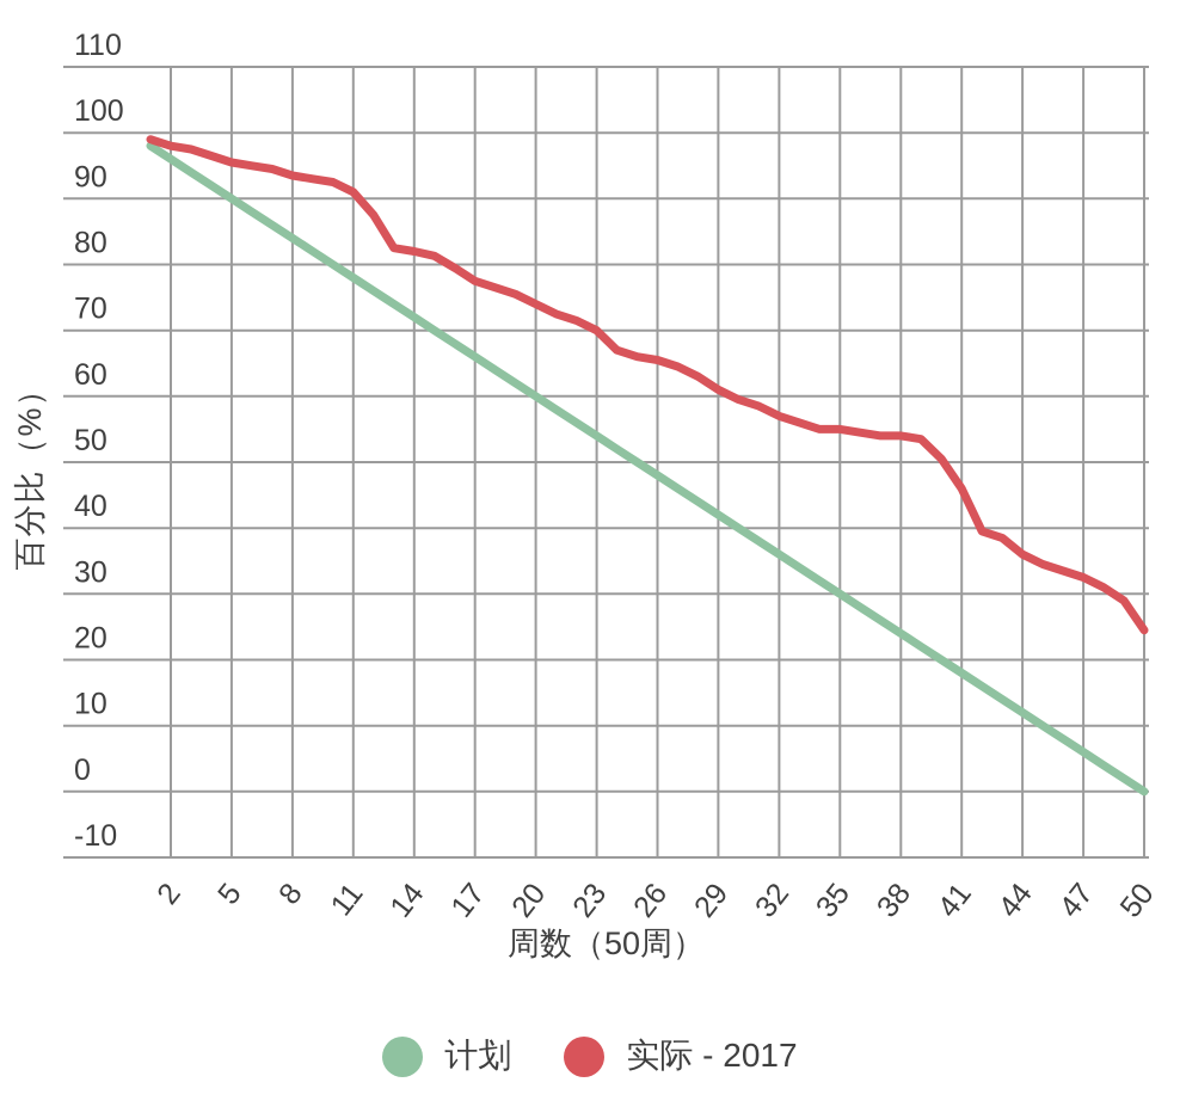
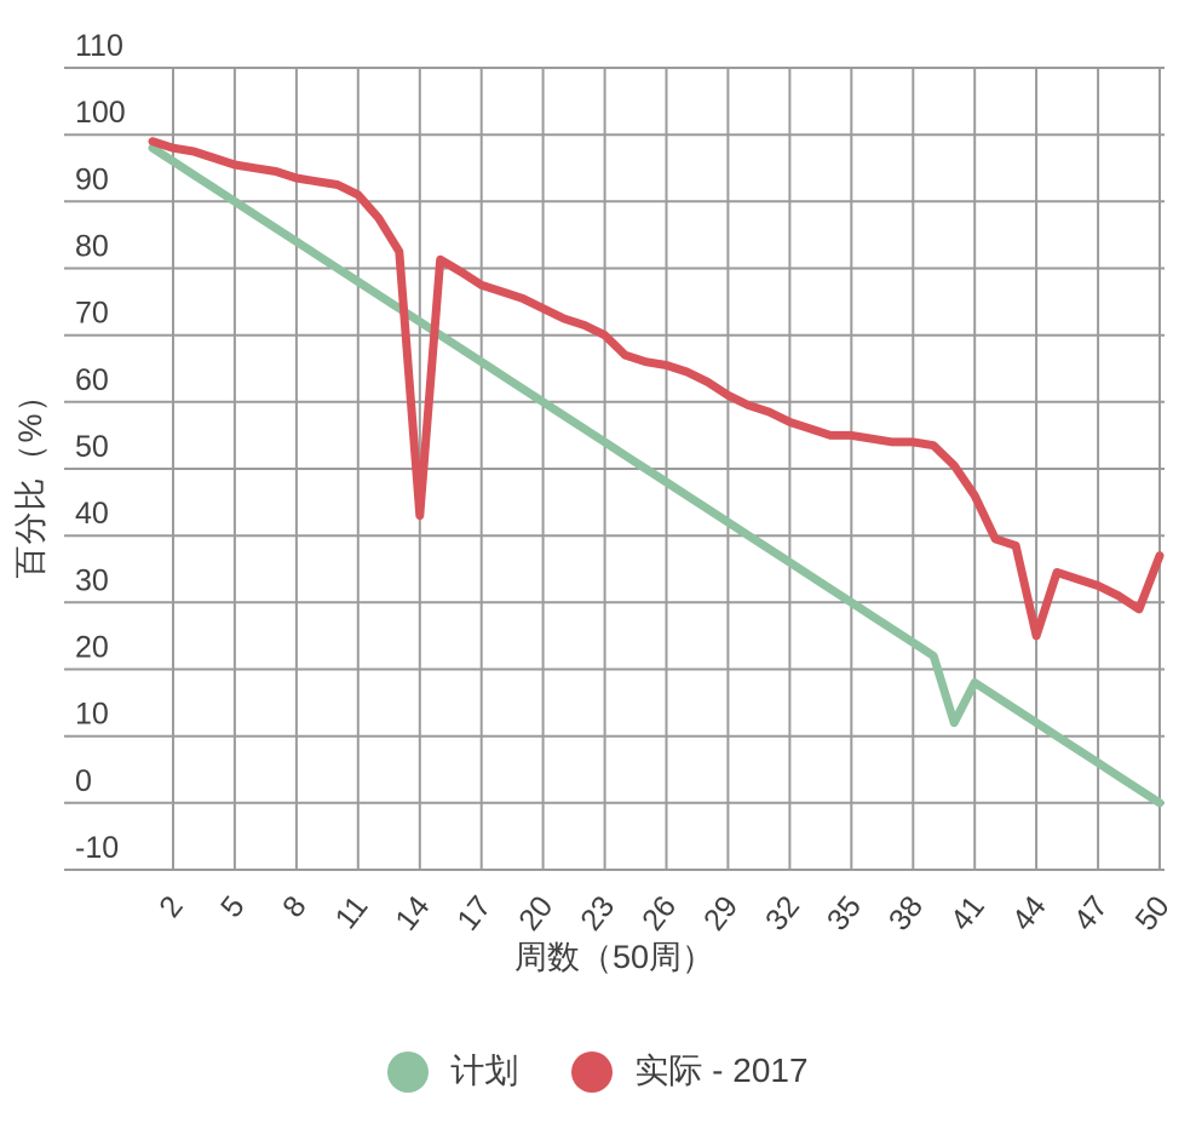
实际 - 2017/14: 82 -> 43
计划/40: 20 -> 12
实际 - 2017/44: 36 -> 25
实际 - 2017/50: 24 -> 37
